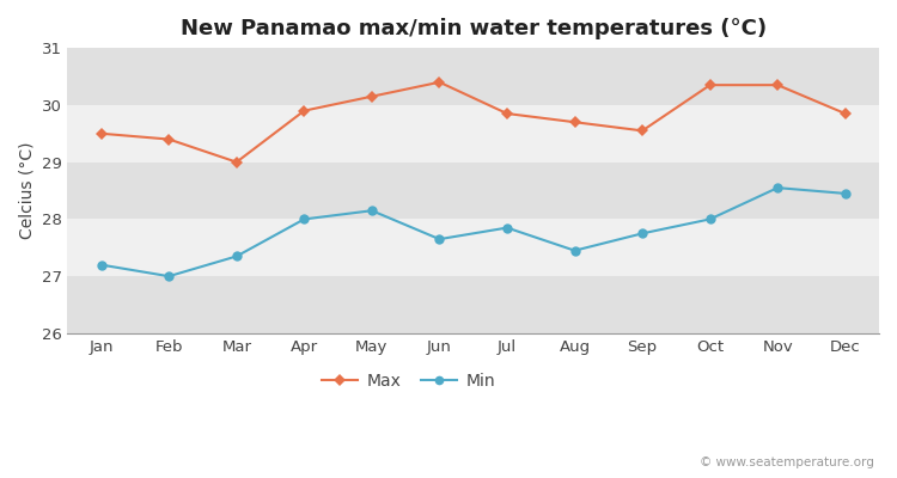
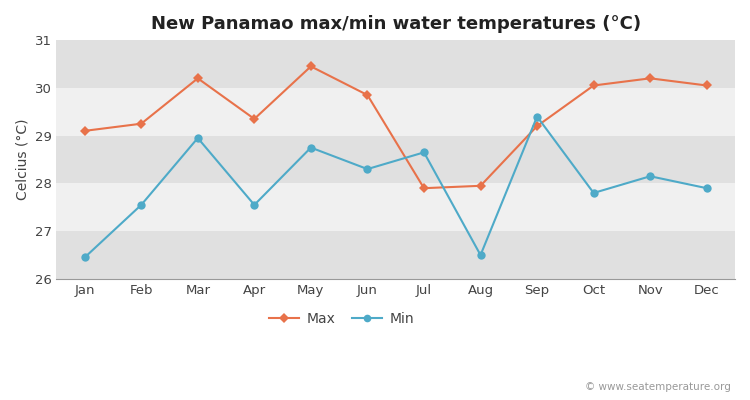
Max/Jan: 29.50 -> 29.10
Min/Jan: 27.20 -> 26.45
Max/Feb: 29.40 -> 29.25
Min/Feb: 27.00 -> 27.55
Max/Mar: 29.00 -> 30.20
Min/Mar: 27.35 -> 28.95
Max/Apr: 29.90 -> 29.35
Min/Apr: 28.00 -> 27.55
Max/May: 30.15 -> 30.45
Min/May: 28.15 -> 28.75
Max/Jun: 30.40 -> 29.85
Min/Jun: 27.65 -> 28.30
Max/Jul: 29.85 -> 27.90
Min/Jul: 27.85 -> 28.65
Max/Aug: 29.70 -> 27.95
Min/Aug: 27.45 -> 26.50
Max/Sep: 29.55 -> 29.20
Min/Sep: 27.75 -> 29.40
Max/Oct: 30.35 -> 30.05
Min/Oct: 28.00 -> 27.80
Max/Nov: 30.35 -> 30.20
Min/Nov: 28.55 -> 28.15
Max/Dec: 29.85 -> 30.05
Min/Dec: 28.45 -> 27.90
